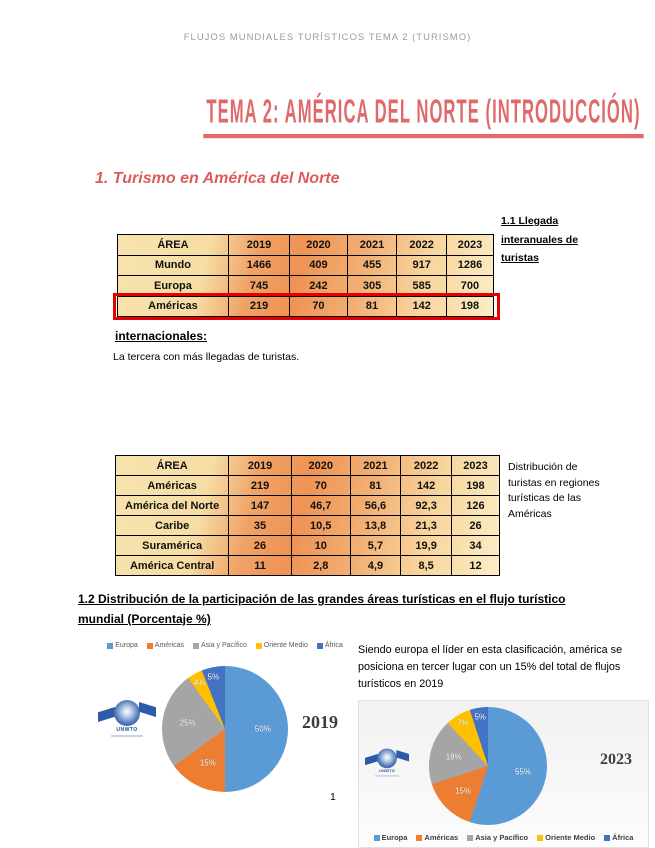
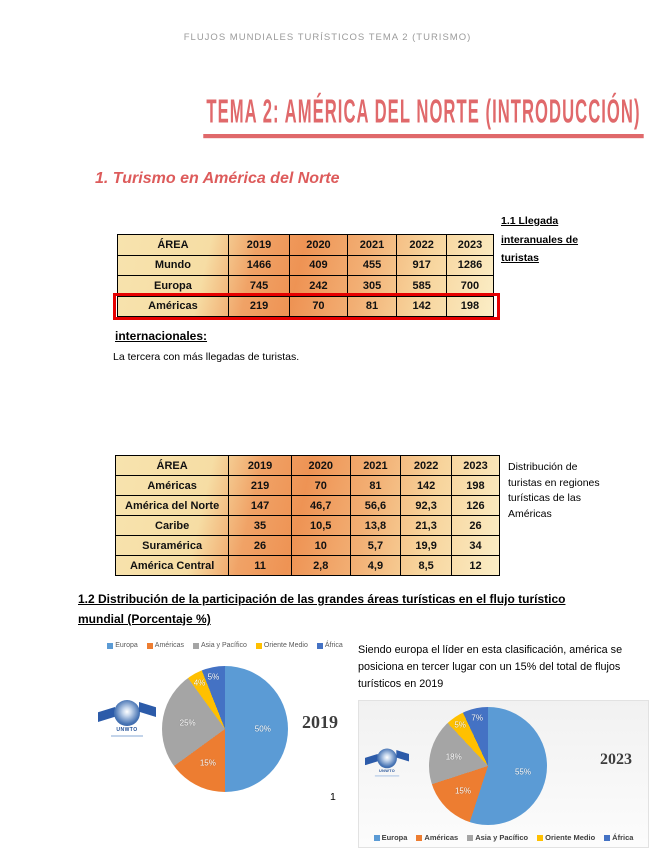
2023/Oriente Medio: 7% -> 5%
2023/África: 5% -> 7%
